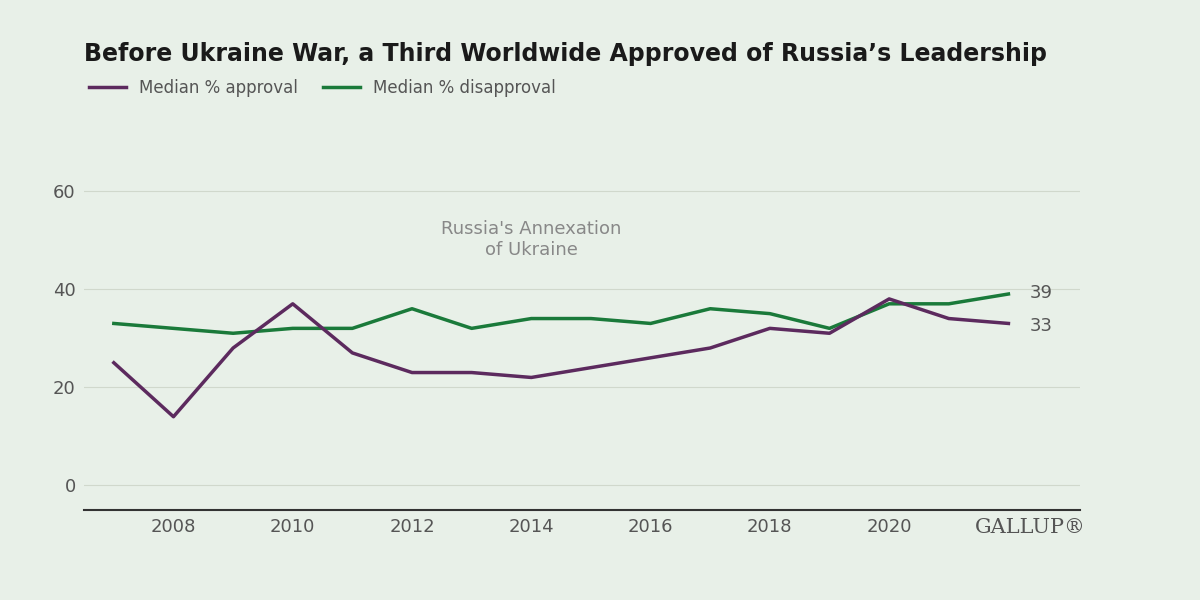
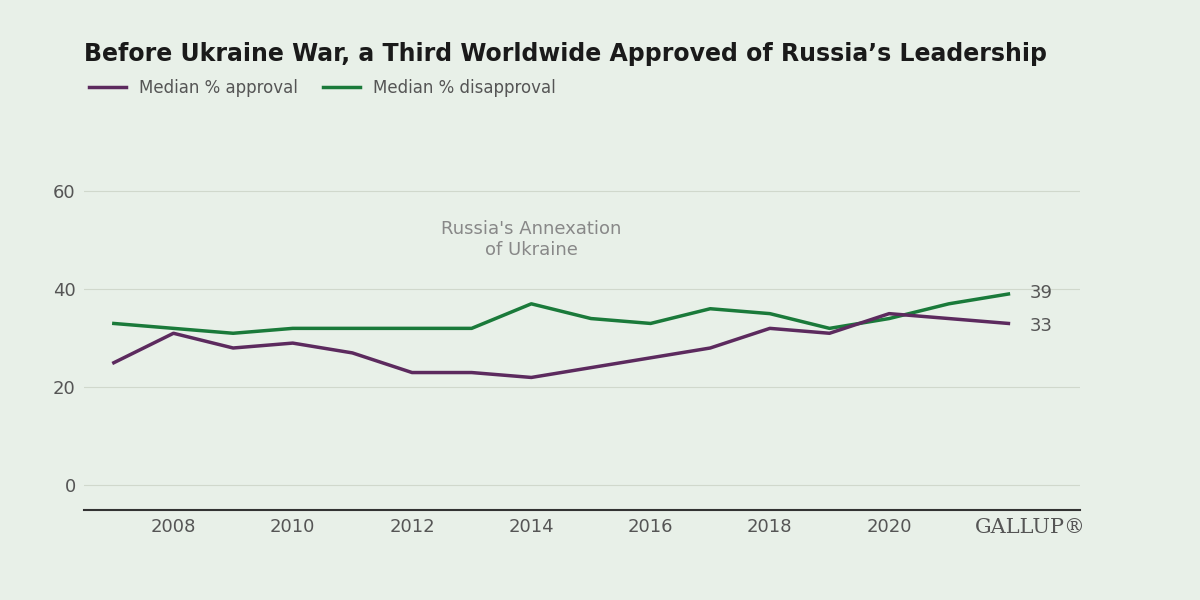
Median % approval/2008: 14 -> 31
Median % approval/2010: 37 -> 29
Median % disapproval/2012: 36 -> 32
Median % disapproval/2014: 34 -> 37
Median % approval/2020: 38 -> 35
Median % disapproval/2020: 37 -> 34
